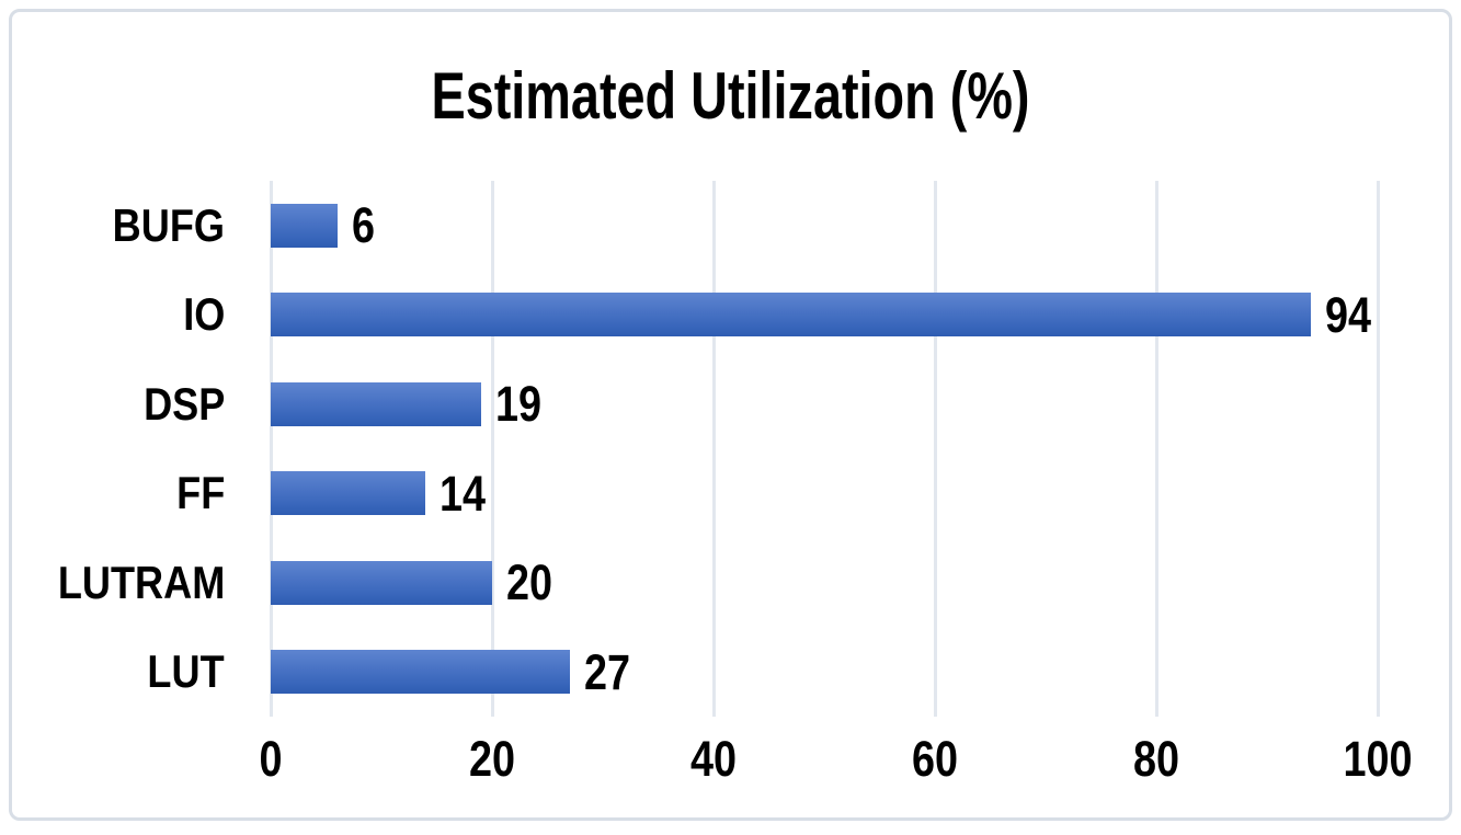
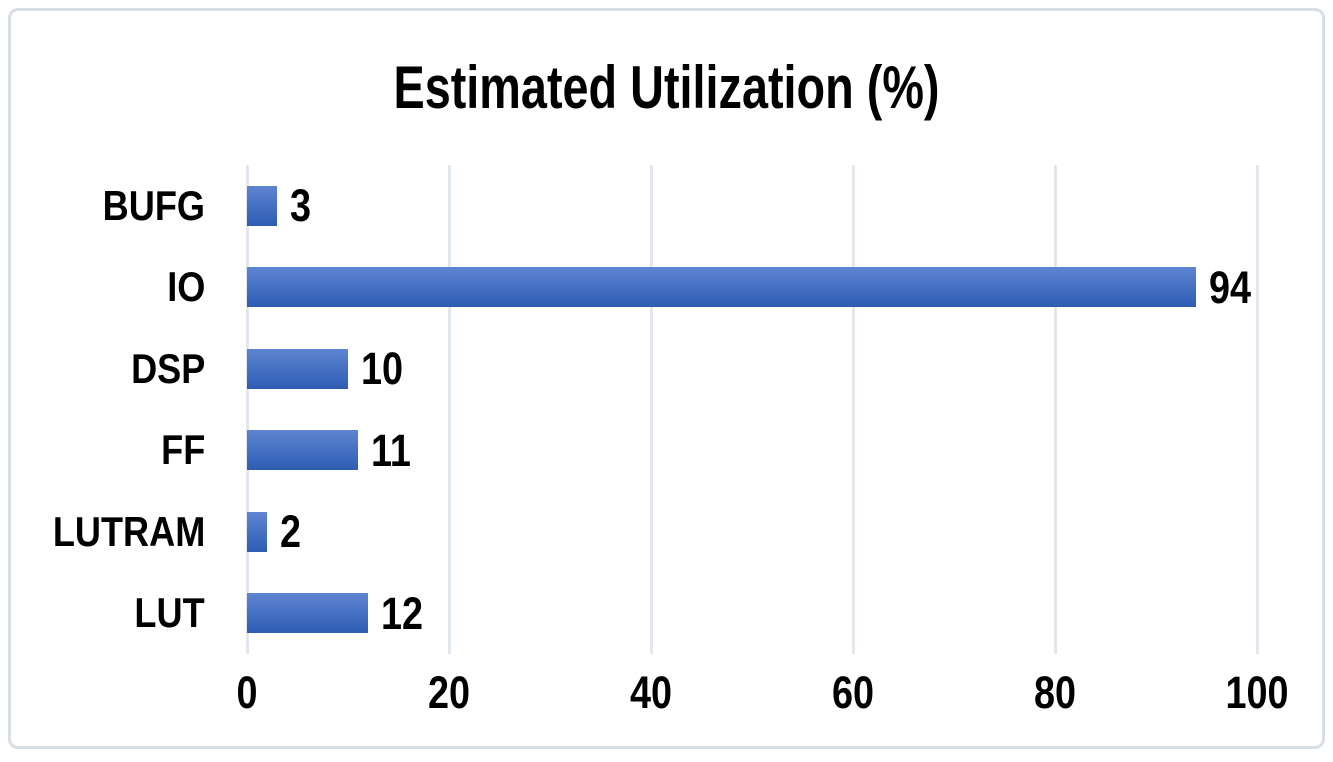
BUFG: 6 -> 3
DSP: 19 -> 10
FF: 14 -> 11
LUTRAM: 20 -> 2
LUT: 27 -> 12
